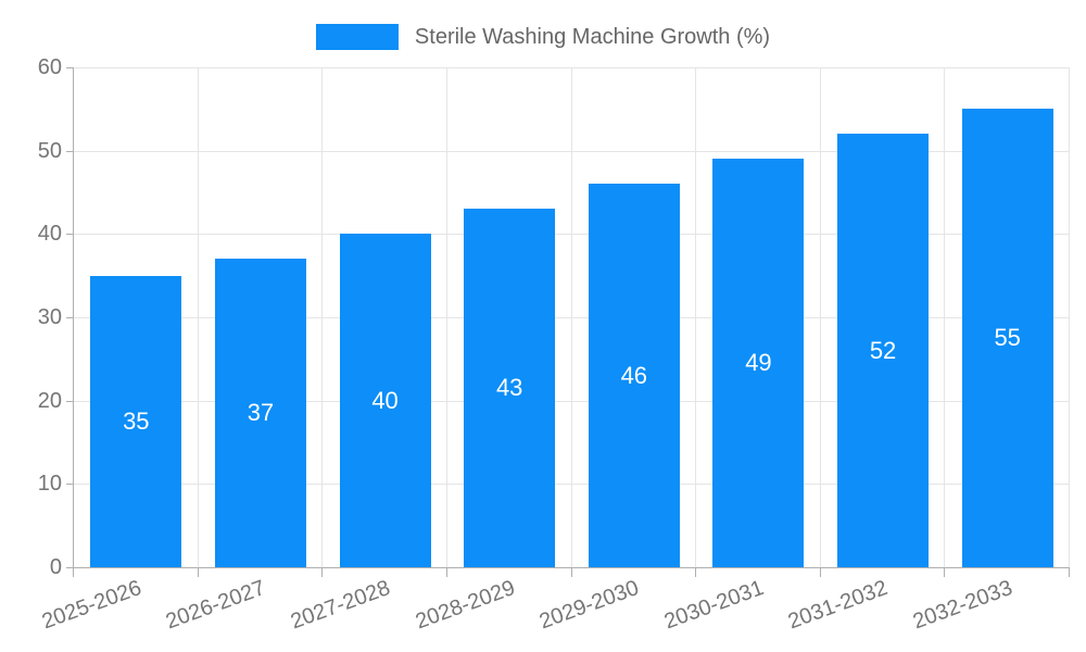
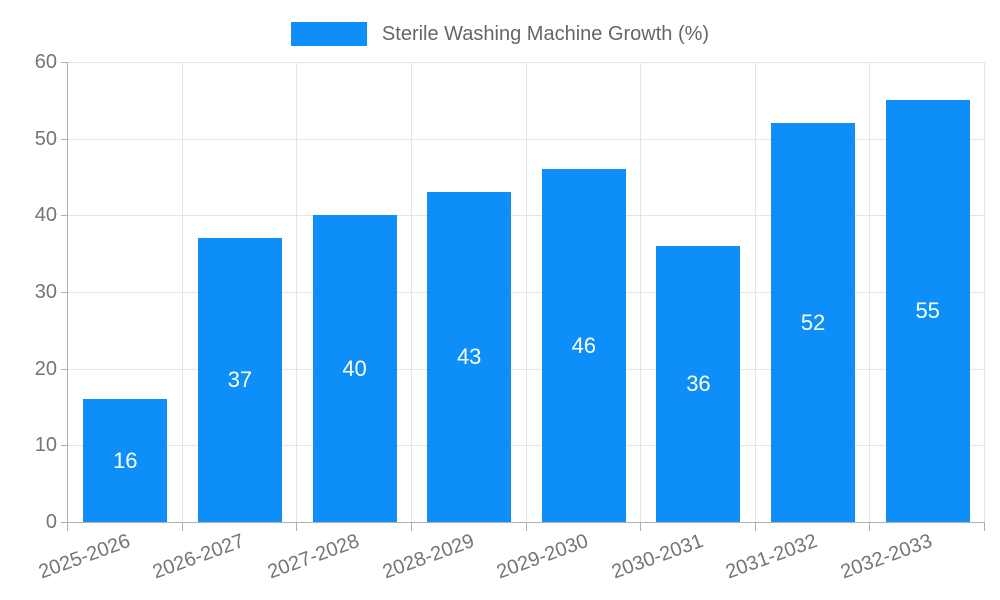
2025-2026: 35 -> 16
2030-2031: 49 -> 36
